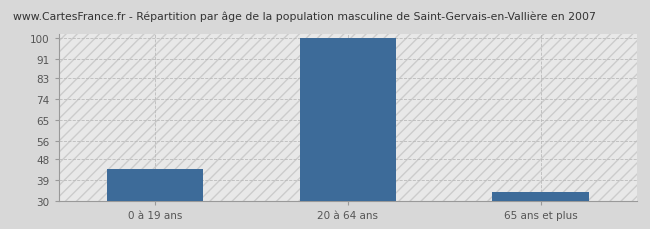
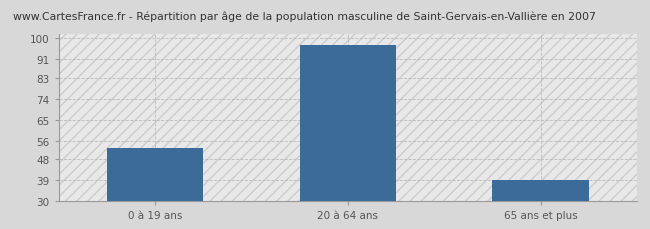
0 à 19 ans: 44 -> 53
20 à 64 ans: 100 -> 97
65 ans et plus: 34 -> 39
